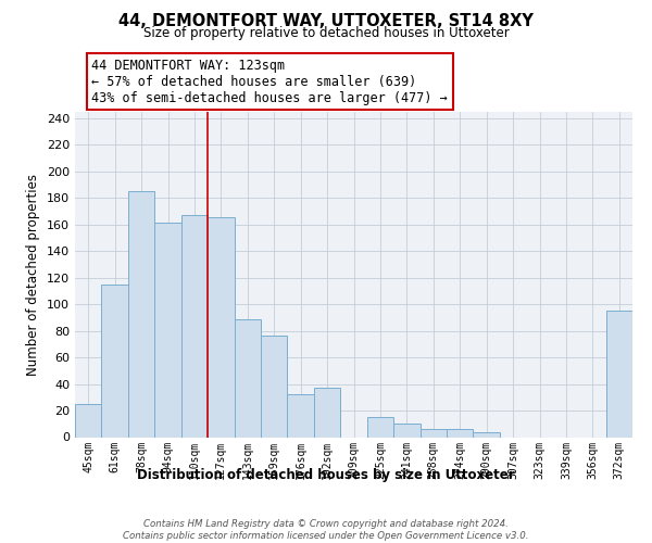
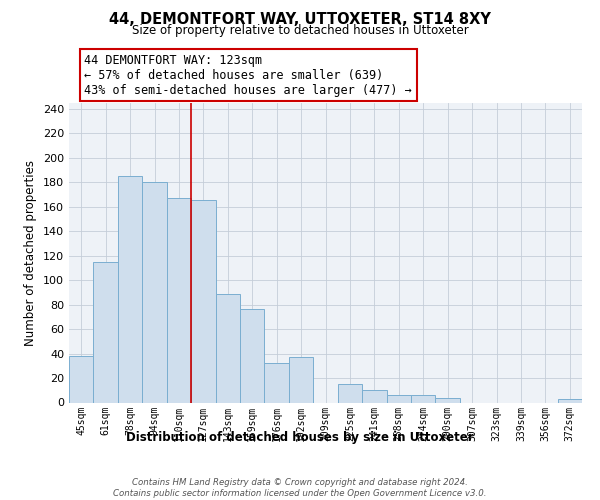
45sqm: 25 -> 38
94sqm: 161 -> 180
372sqm: 95 -> 3
